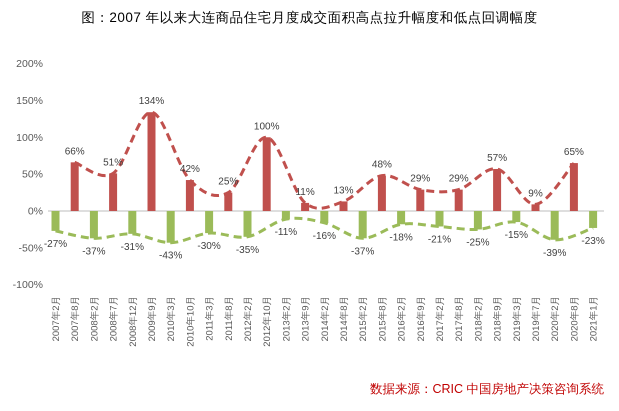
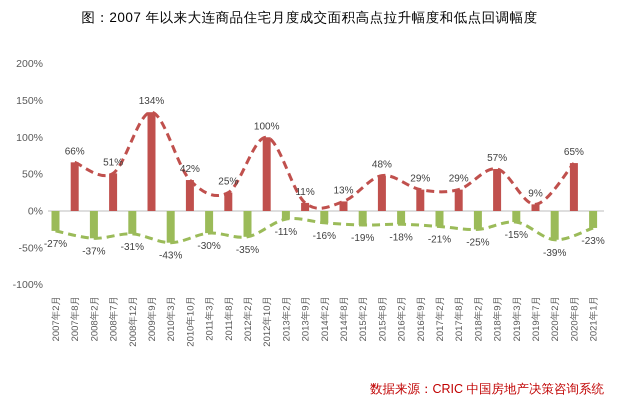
2015年2月: -37% -> -19%
